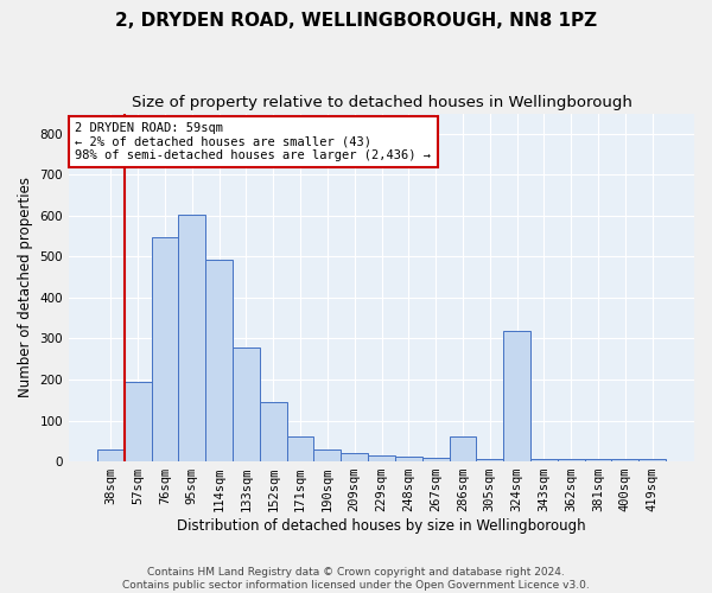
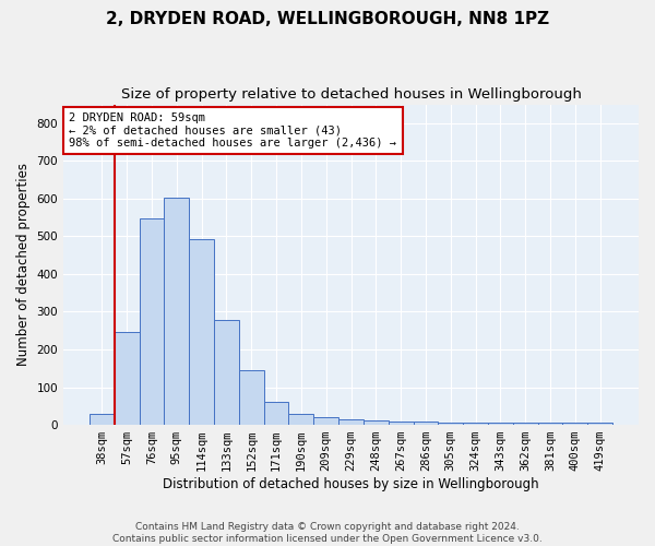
57sqm: 195 -> 247
286sqm: 60 -> 8
324sqm: 320 -> 7
